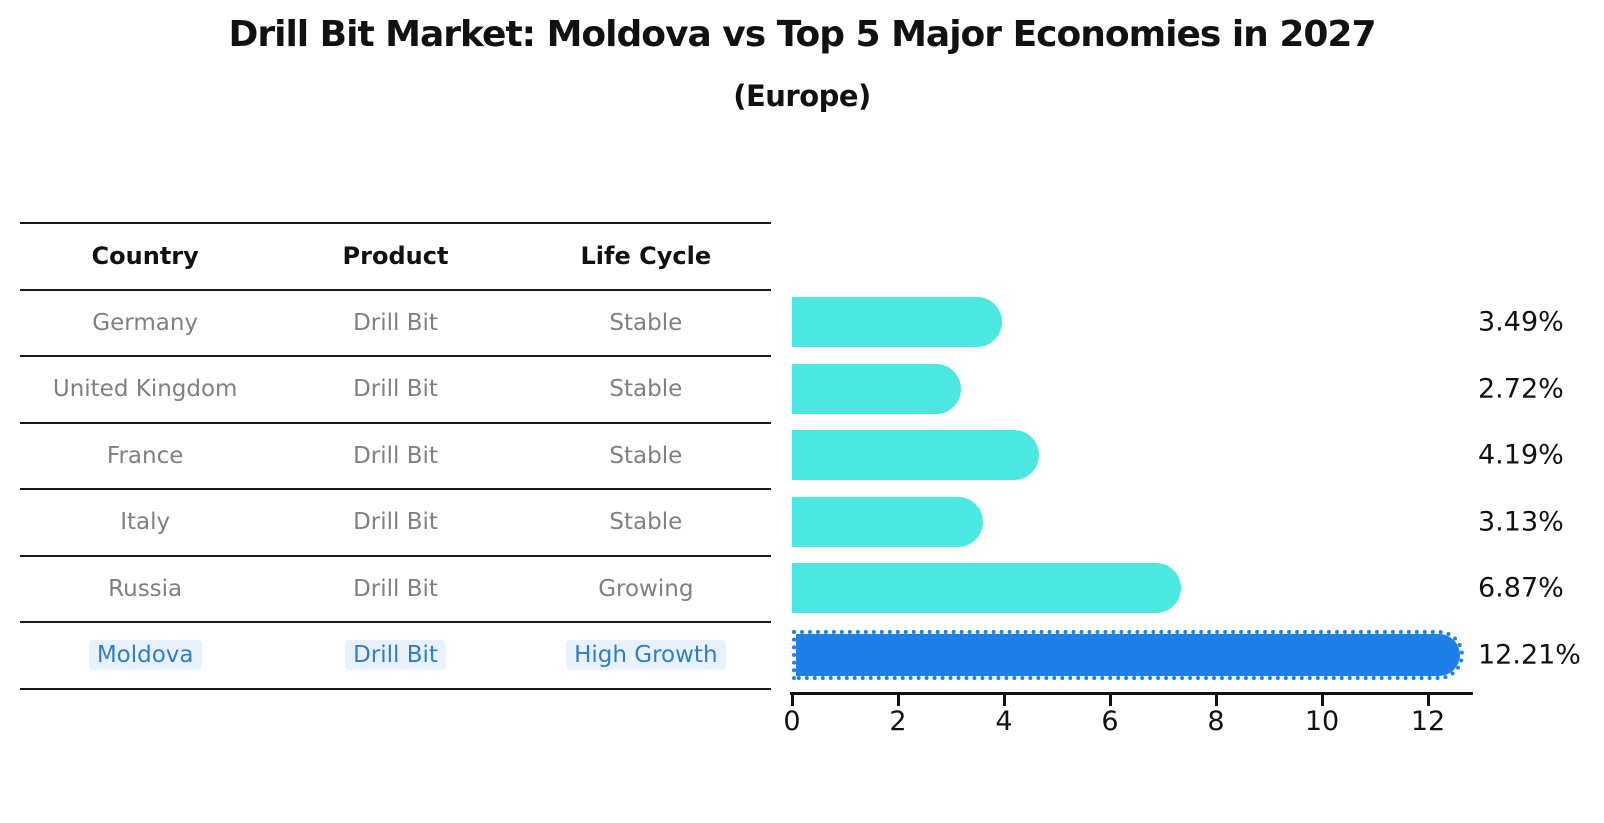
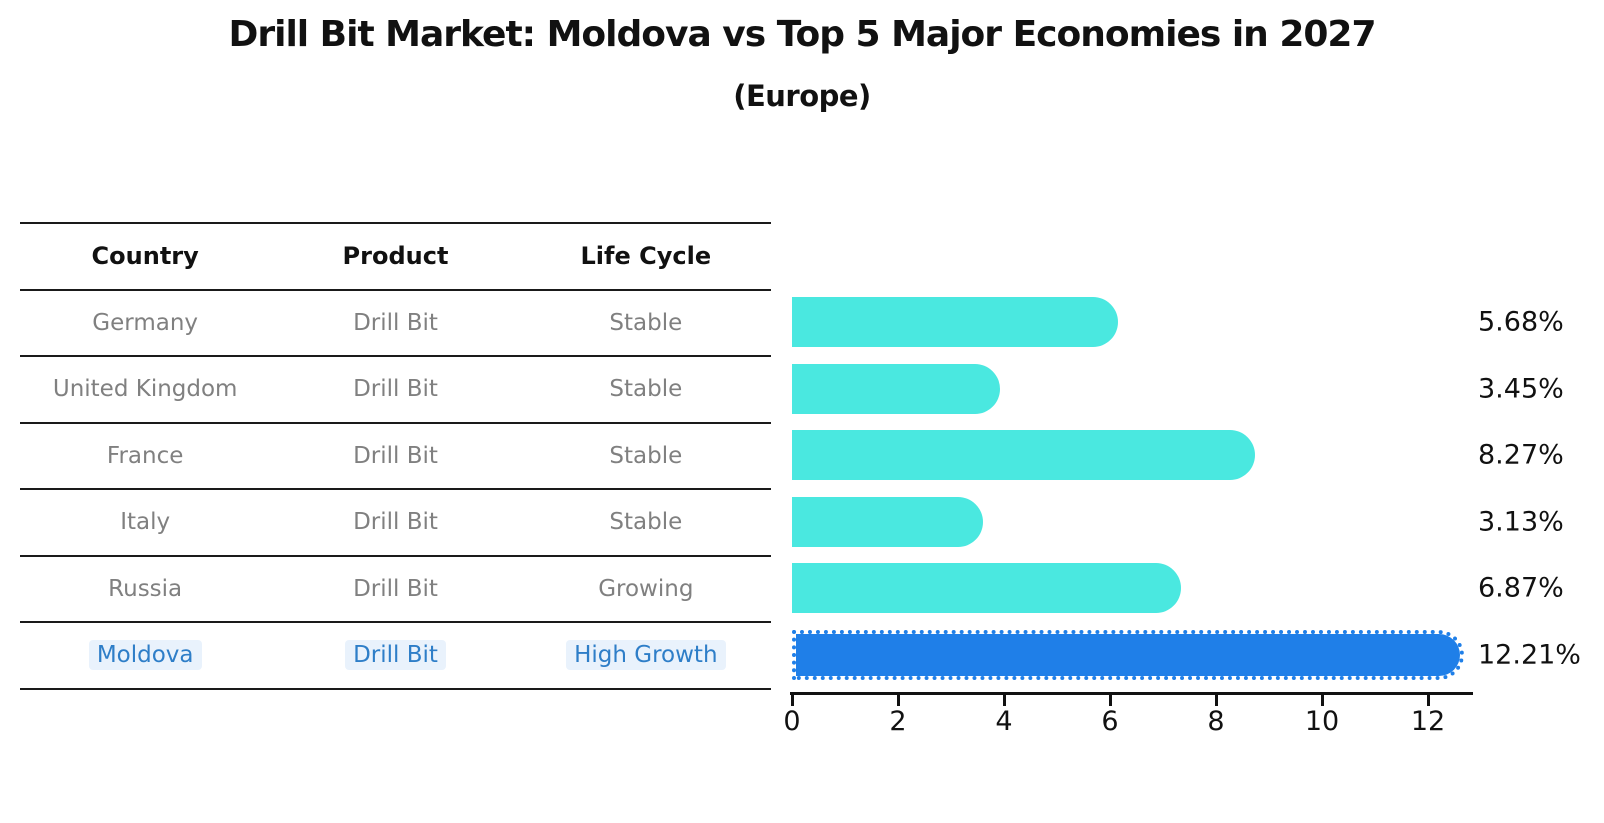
Germany: 3.49% -> 5.68%
United Kingdom: 2.72% -> 3.45%
France: 4.19% -> 8.27%
